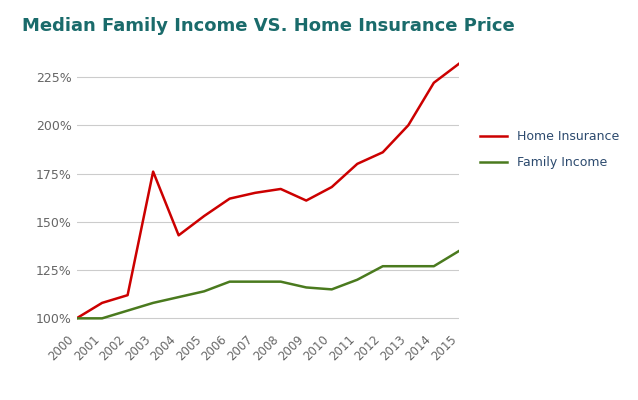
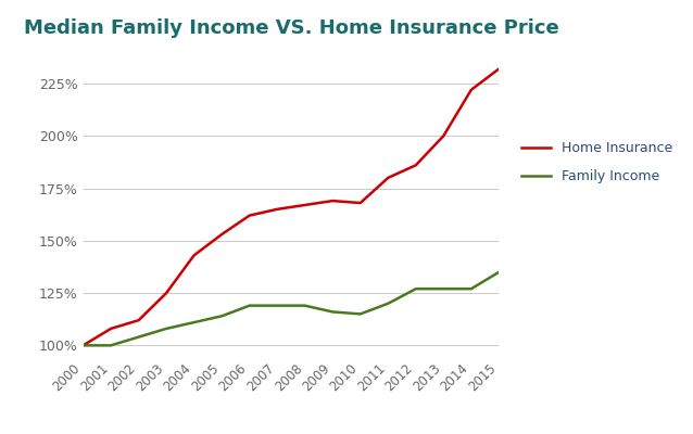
Home Insurance/2003: 176% -> 125%
Home Insurance/2009: 161% -> 169%
